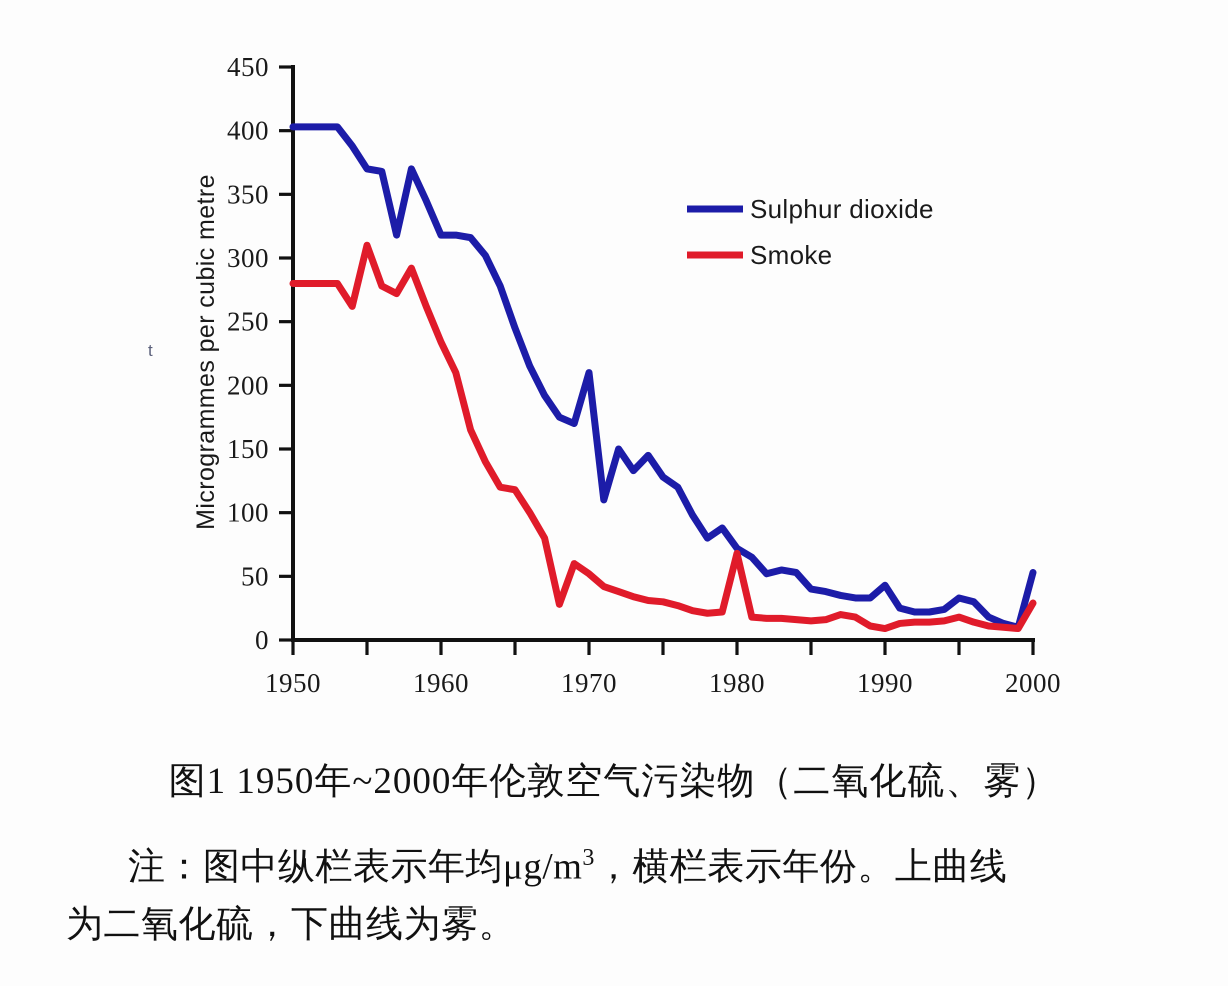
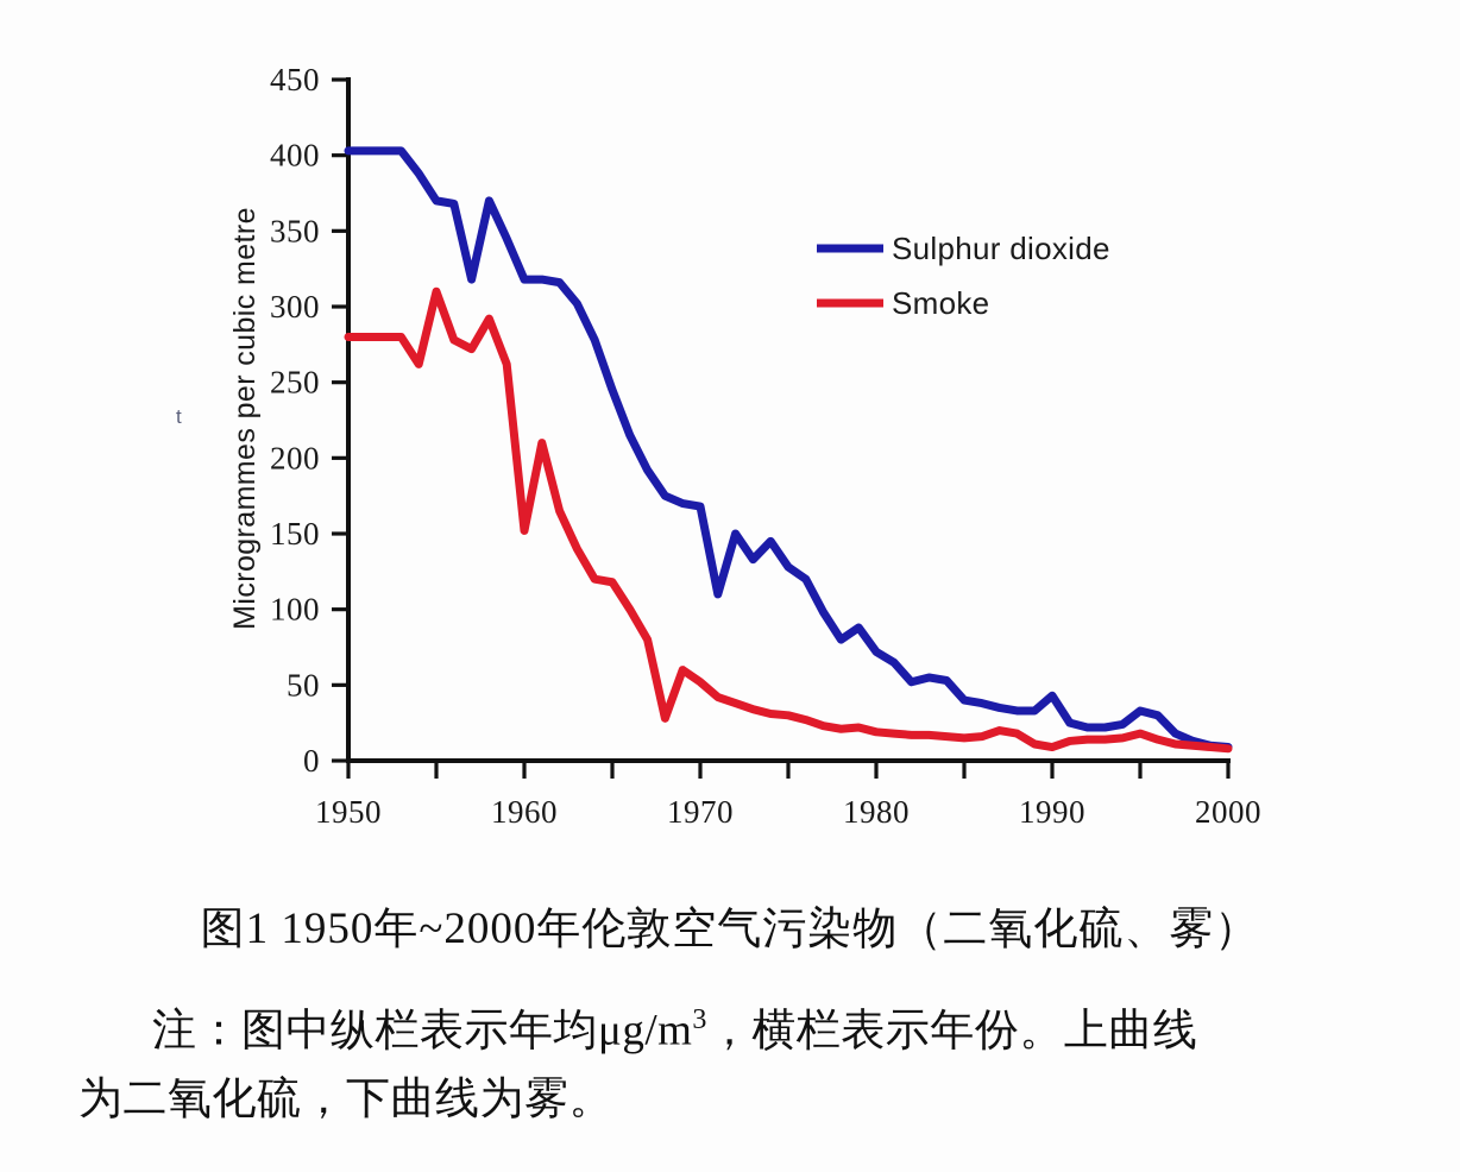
Smoke/1960: 234 -> 152
Sulphur dioxide/1970: 210 -> 168
Smoke/1980: 68 -> 19
Sulphur dioxide/2000: 53 -> 9
Smoke/2000: 29 -> 8
